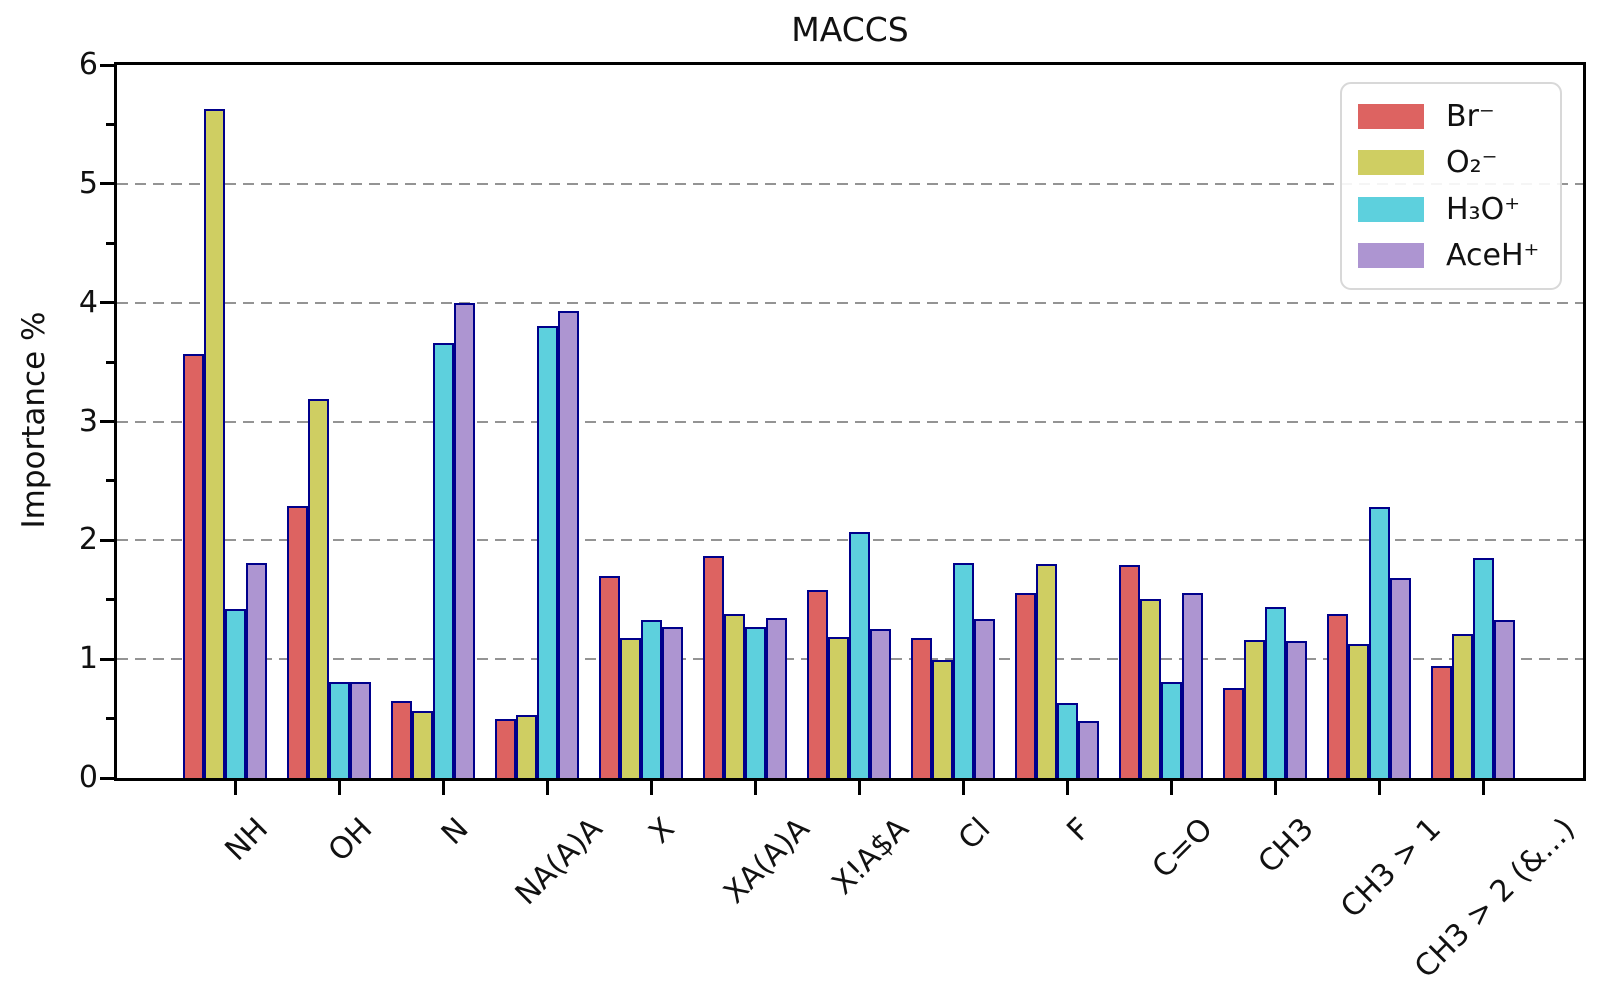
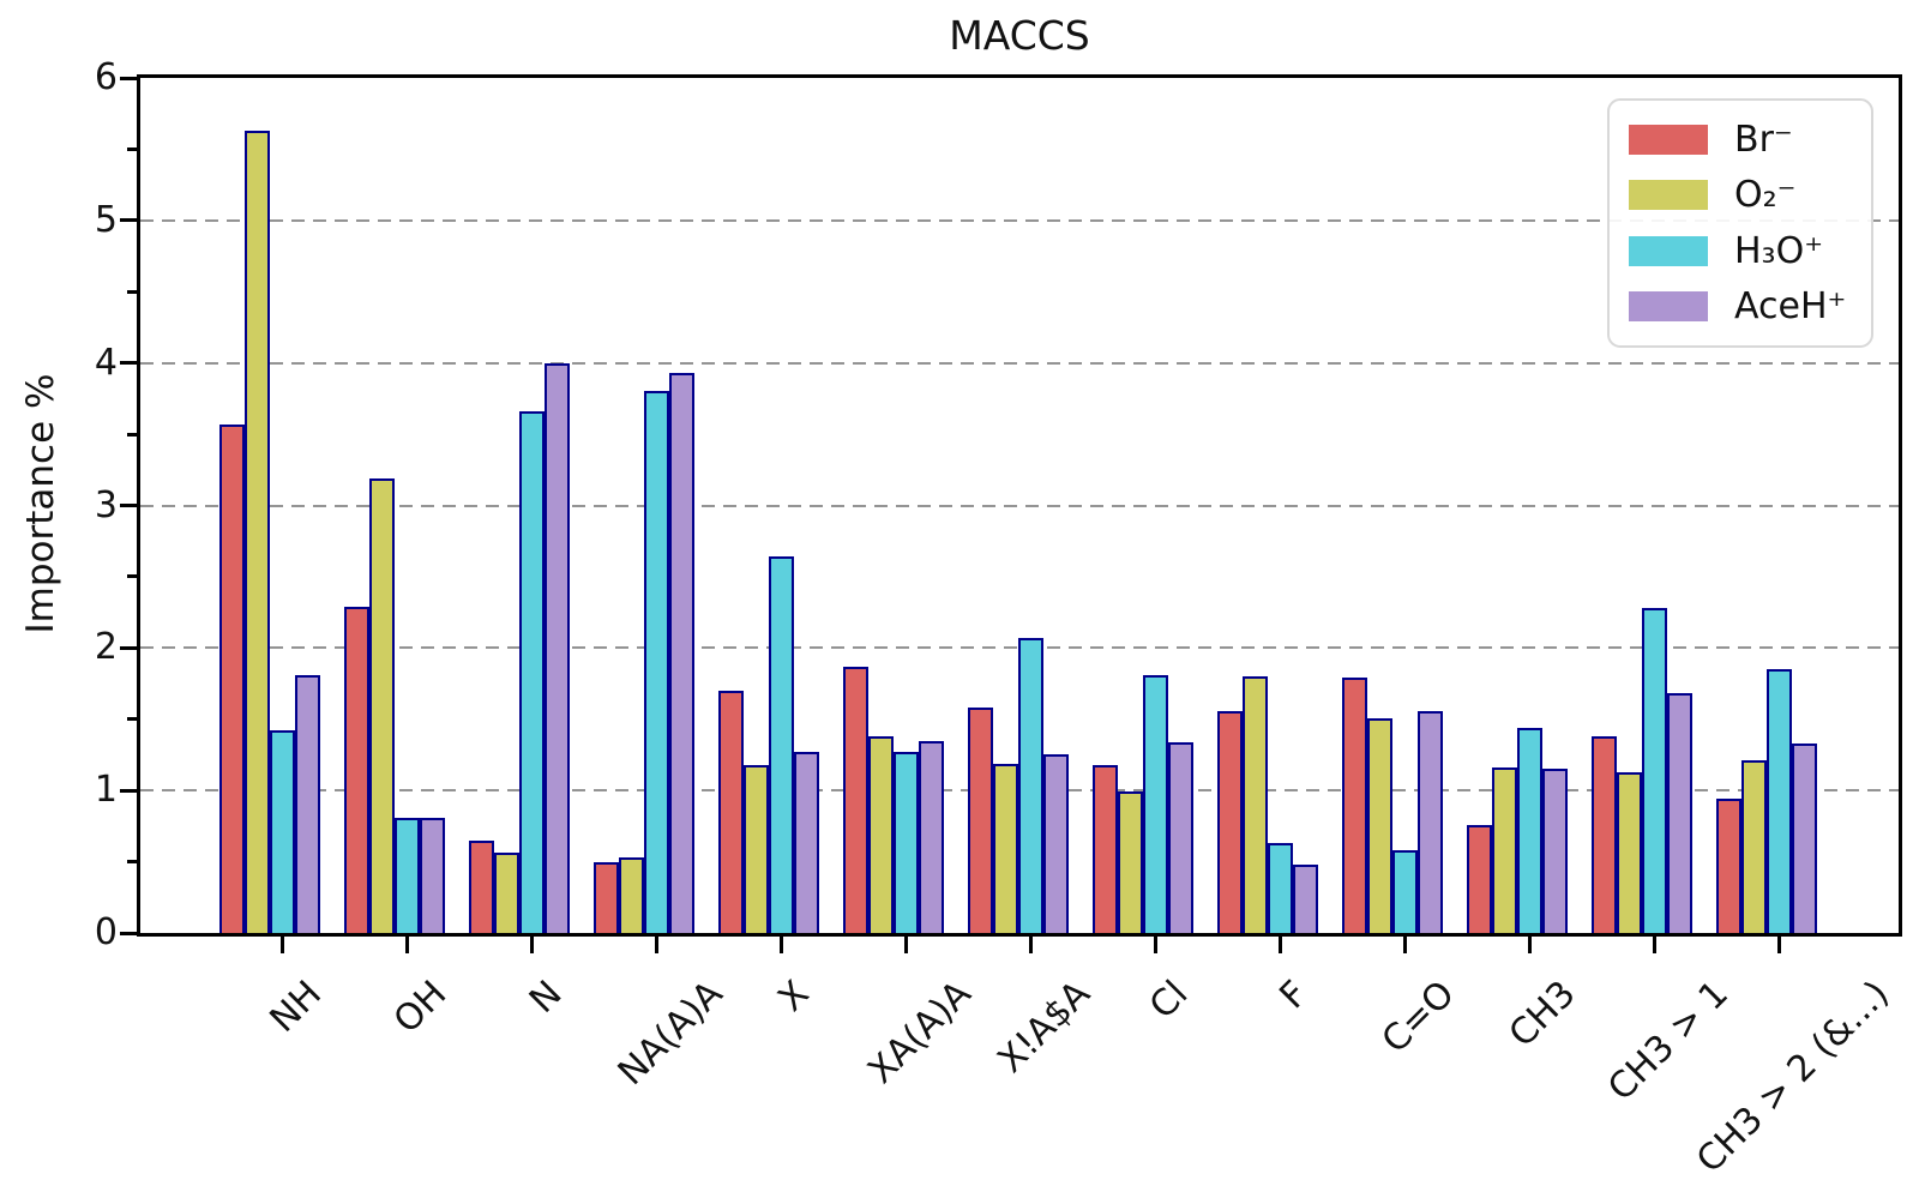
H₃O⁺/X: 1.33 -> 2.64
H₃O⁺/C=O: 0.81 -> 0.58
